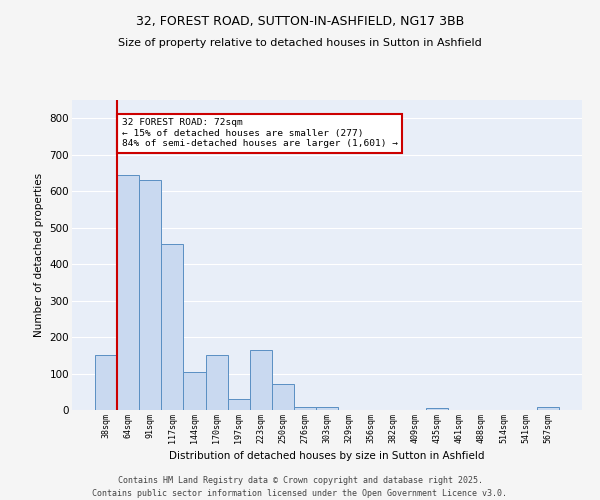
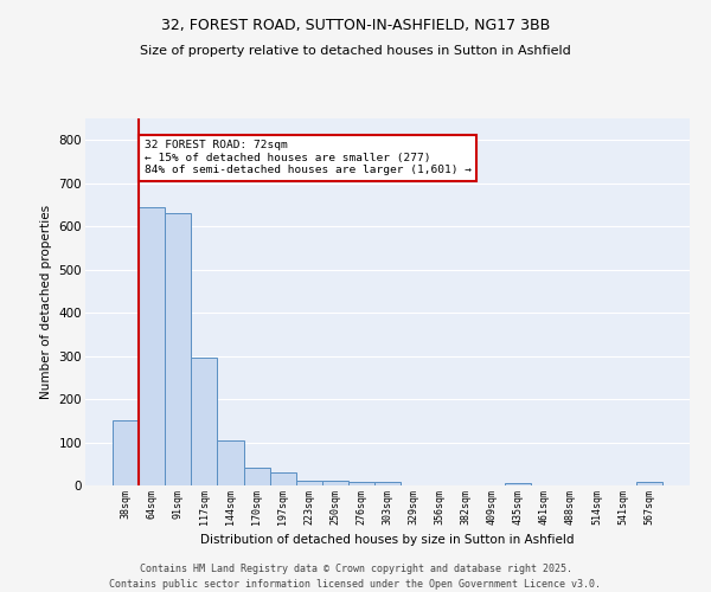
117sqm: 455 -> 295
170sqm: 150 -> 42
223sqm: 165 -> 10
250sqm: 70 -> 10
